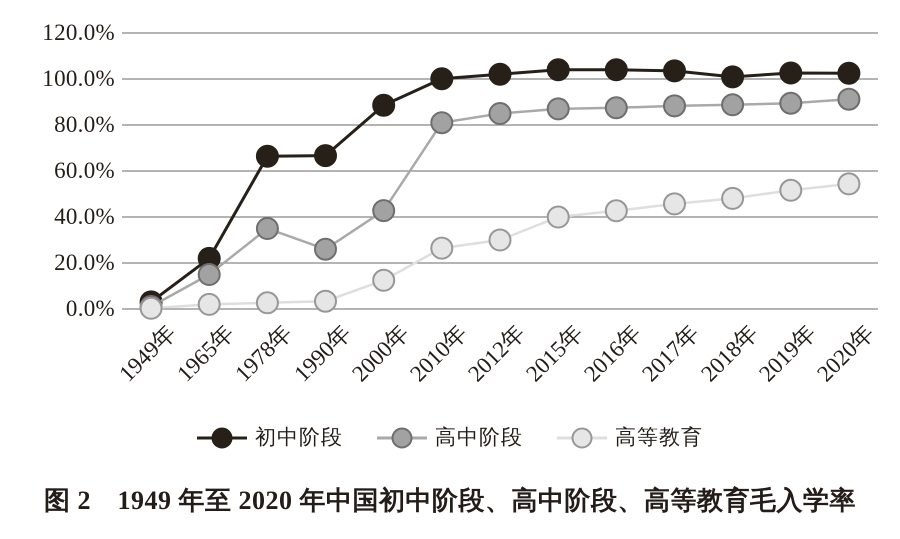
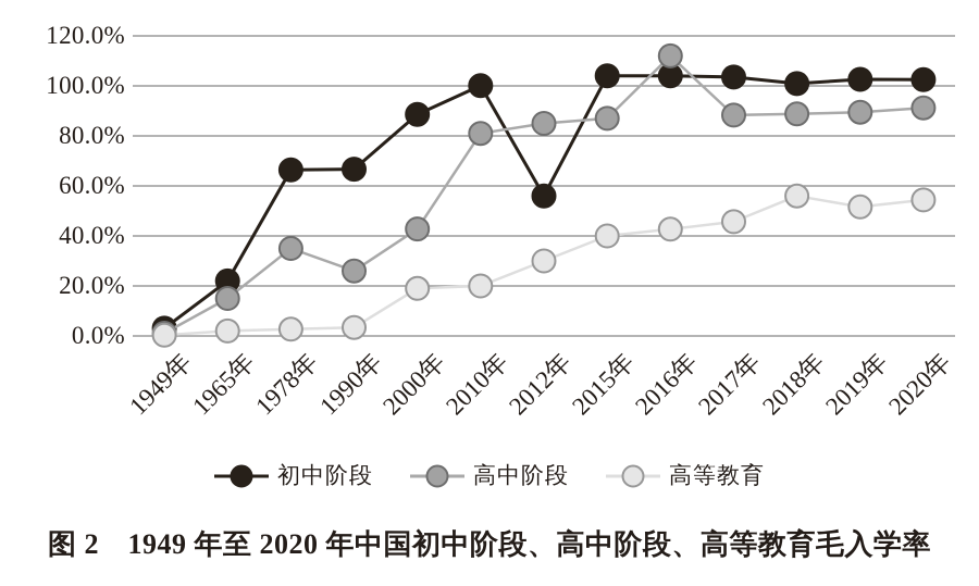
高等教育/2000年: 12% -> 19%
高等教育/2010年: 26% -> 20%
初中阶段/2012年: 102% -> 56%
高中阶段/2016年: 88% -> 112%
高等教育/2018年: 48% -> 56%
